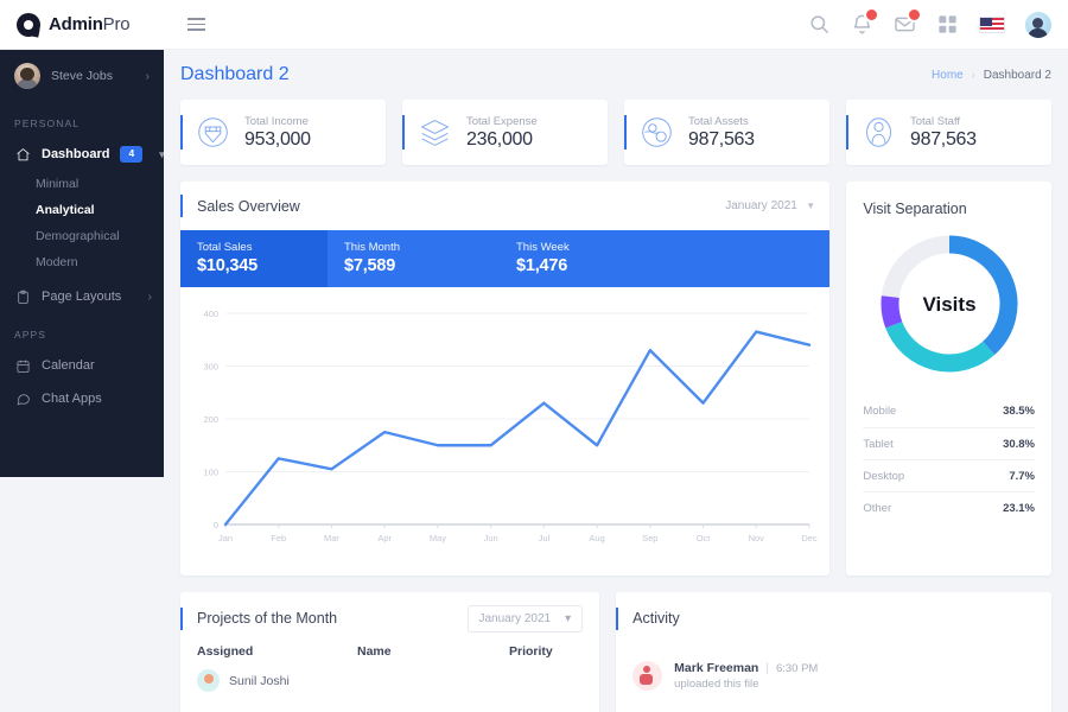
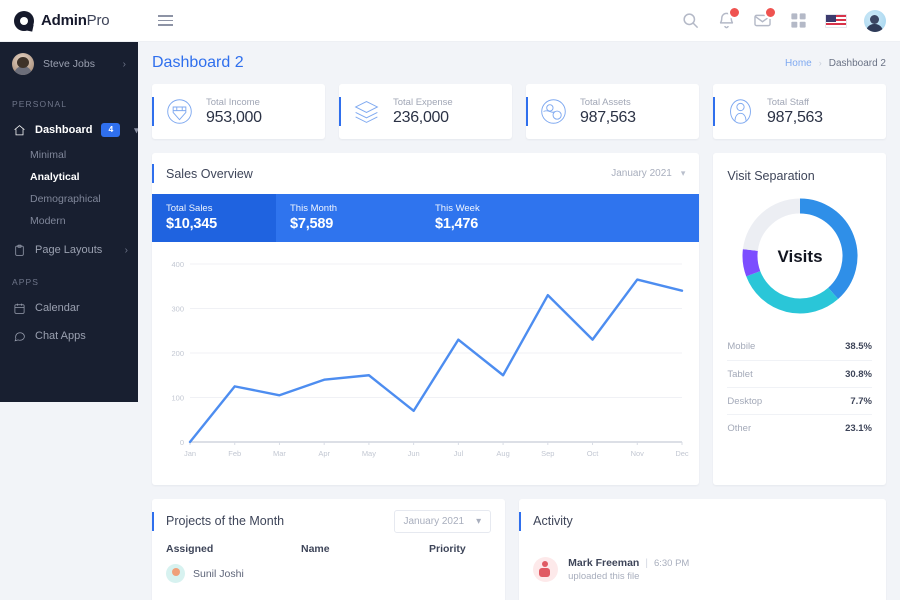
Apr: 180 -> 140
Jun: 150 -> 70
